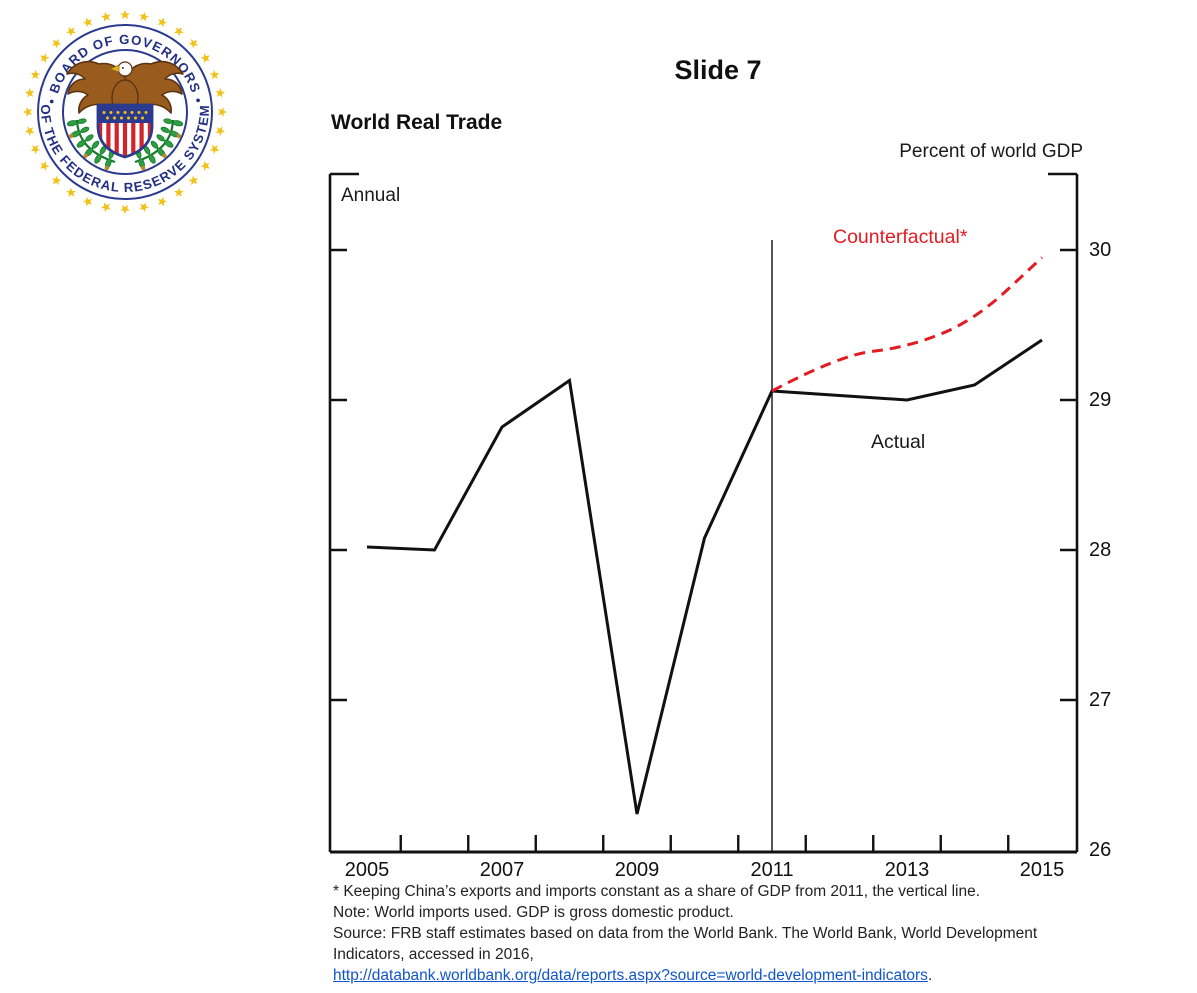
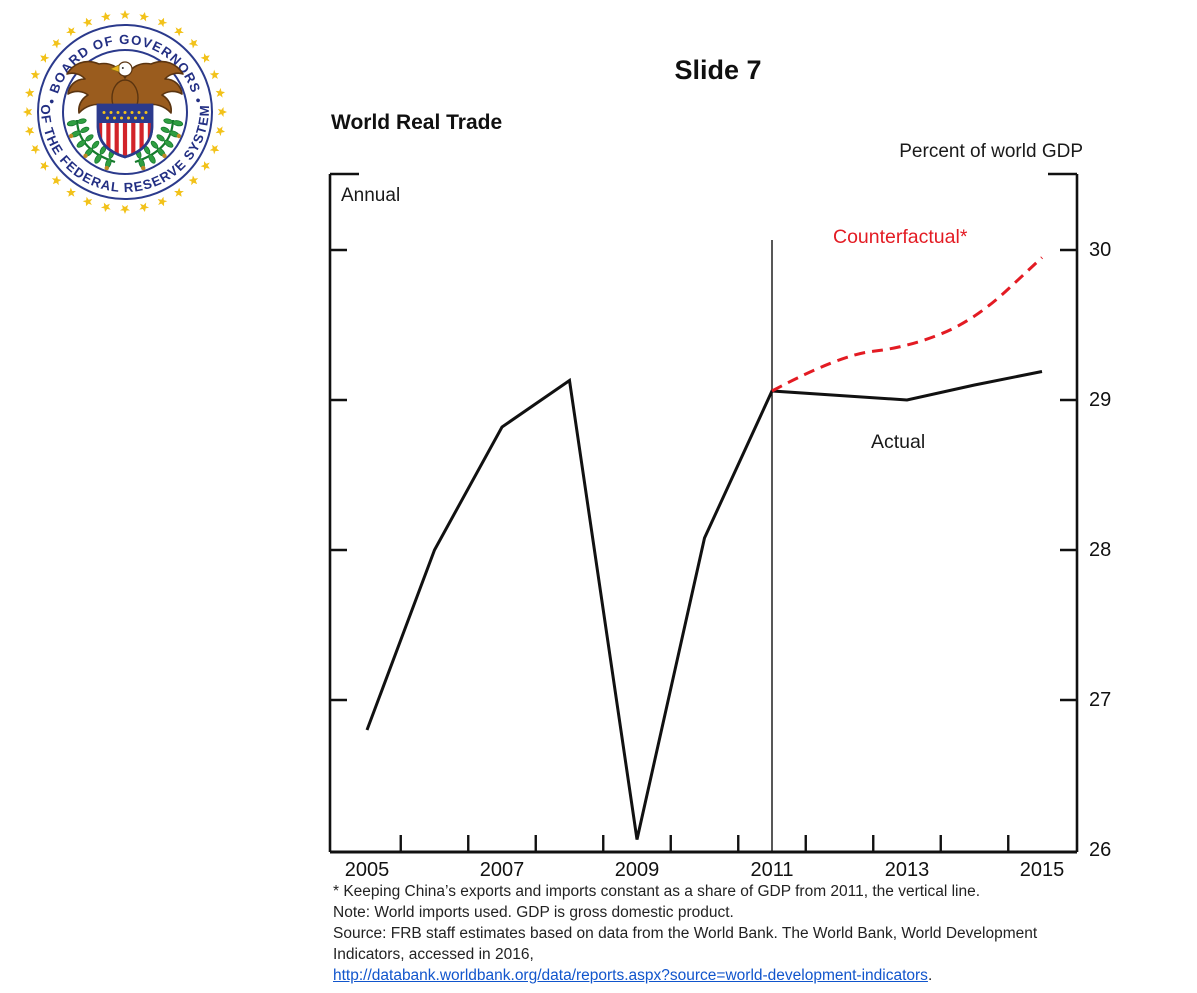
Actual/2005: 28.02 -> 26.80
Actual/2009: 26.24 -> 26.07
Actual/2015: 29.40 -> 29.19
